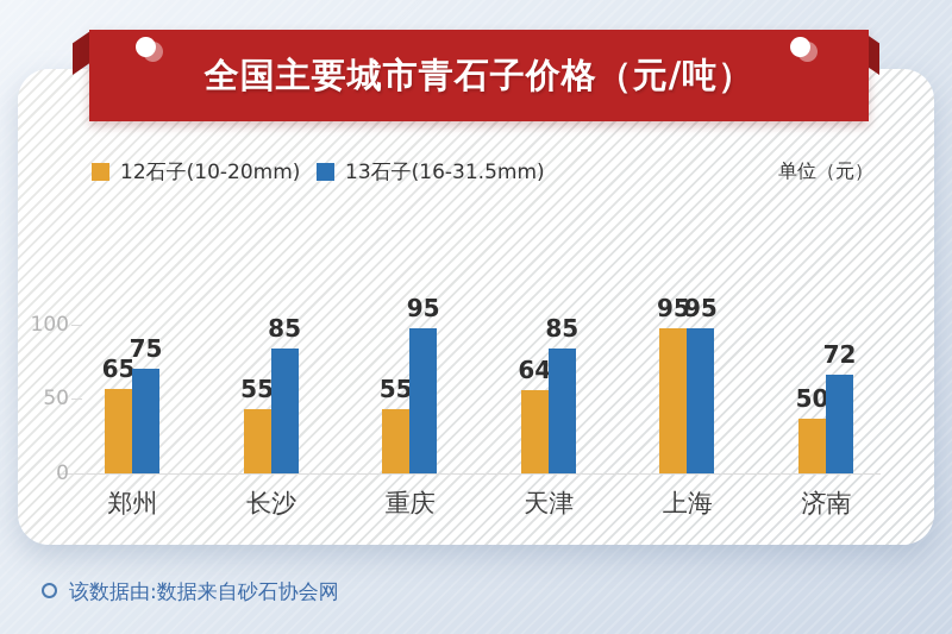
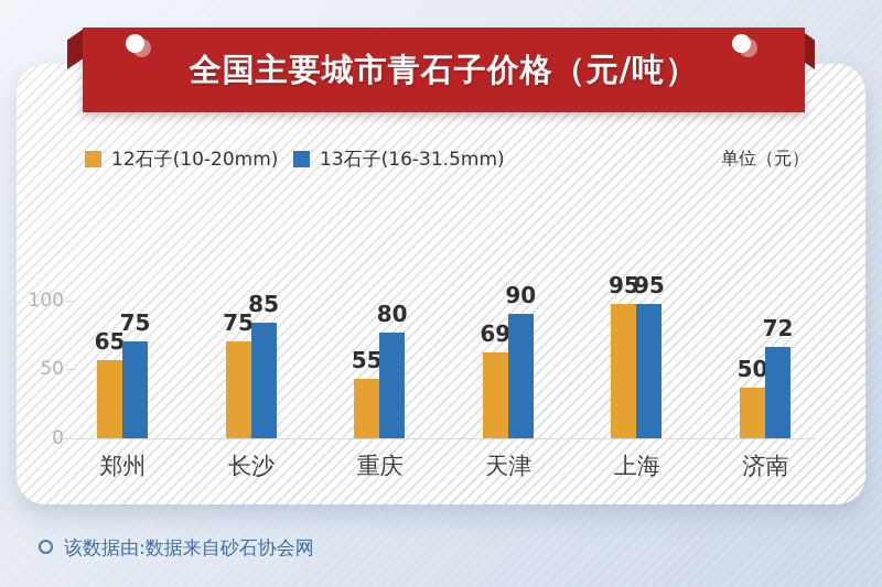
12石子(10-20mm)/长沙: 55 -> 75
13石子(16-31.5mm)/重庆: 95 -> 80
12石子(10-20mm)/天津: 64 -> 69
13石子(16-31.5mm)/天津: 85 -> 90
